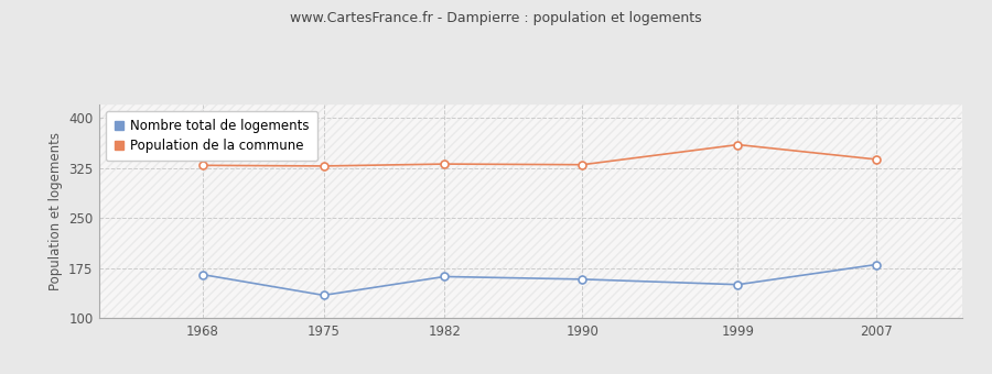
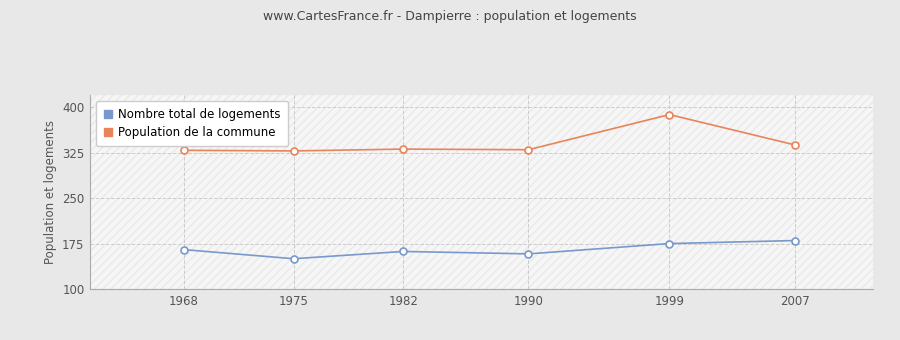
Nombre total de logements/1975: 134 -> 150
Nombre total de logements/1999: 150 -> 175
Population de la commune/1999: 360 -> 388
